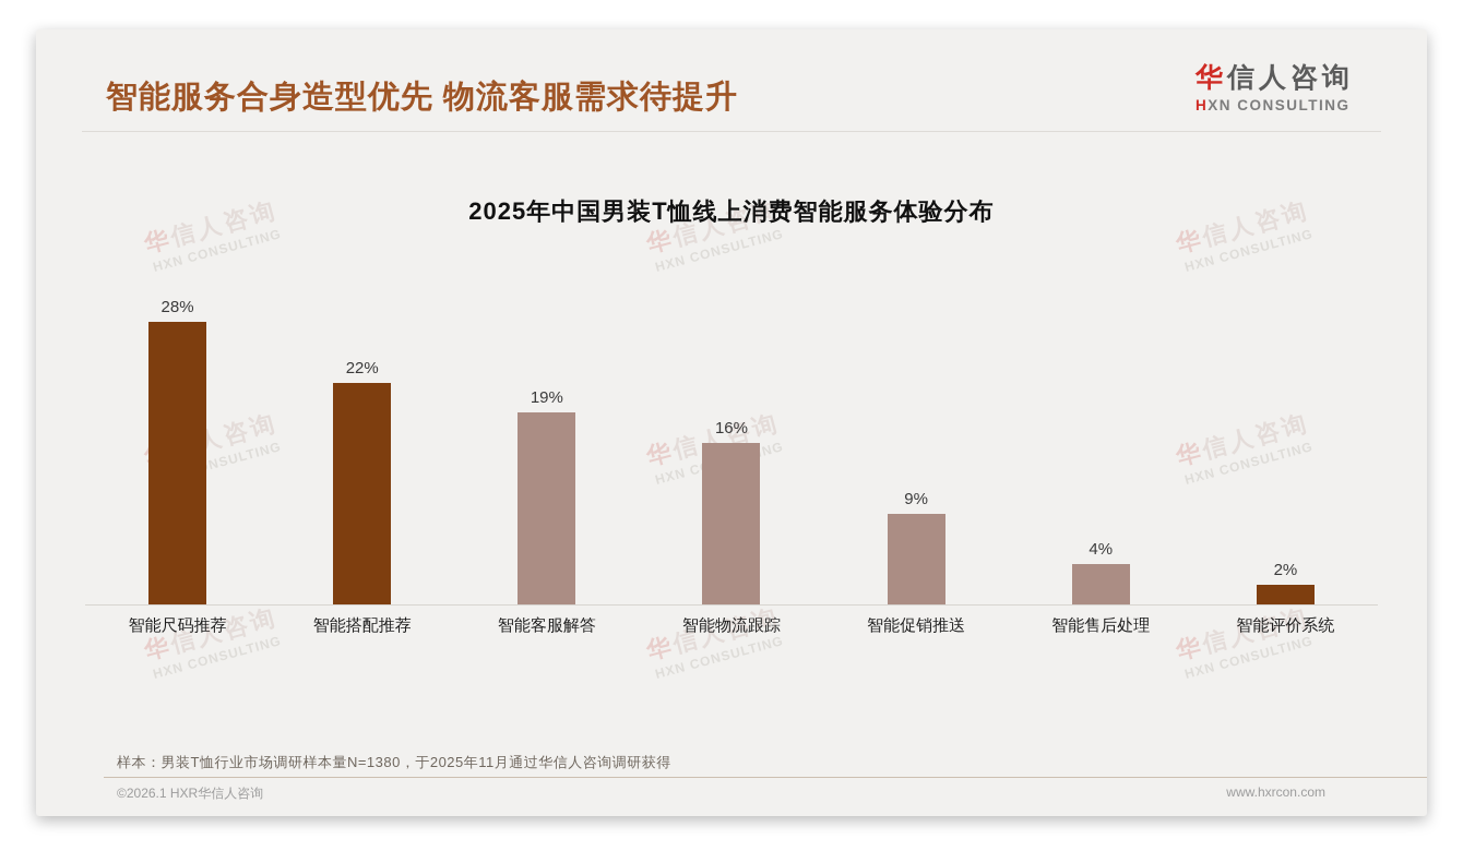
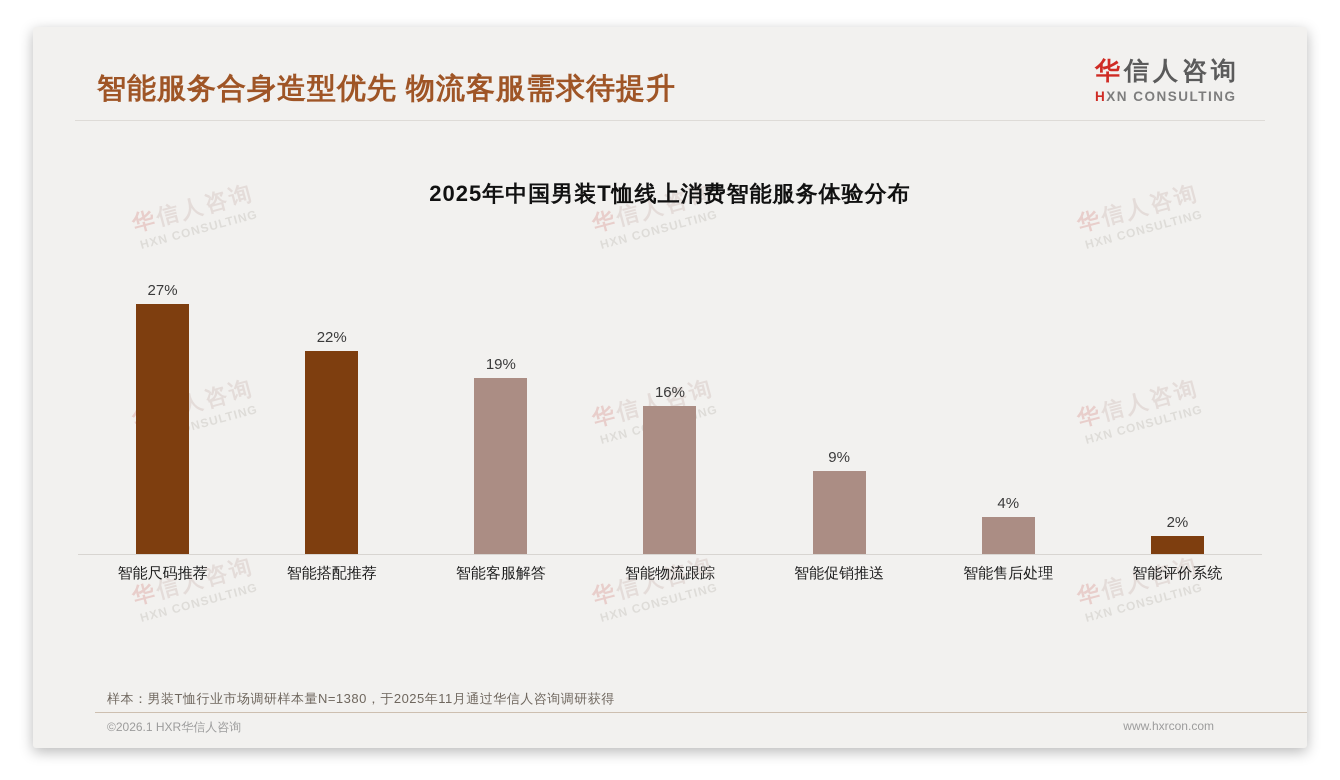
智能尺码推荐: 28% -> 27%
